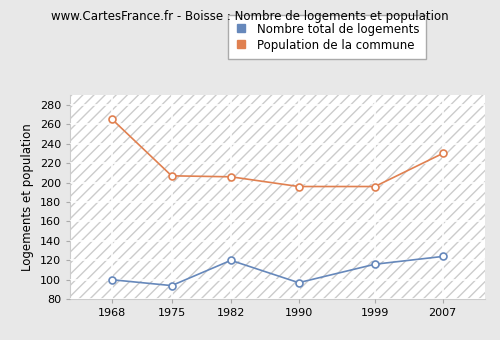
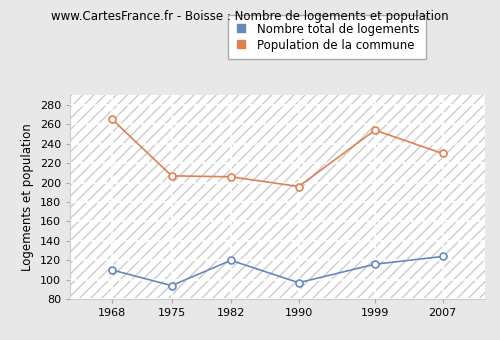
Nombre total de logements/1968: 100 -> 110
Population de la commune/1999: 196 -> 254
